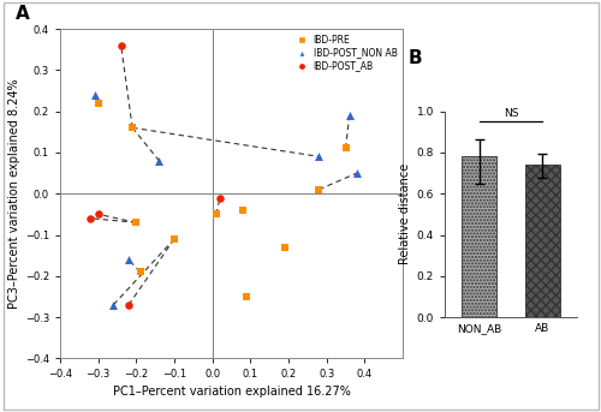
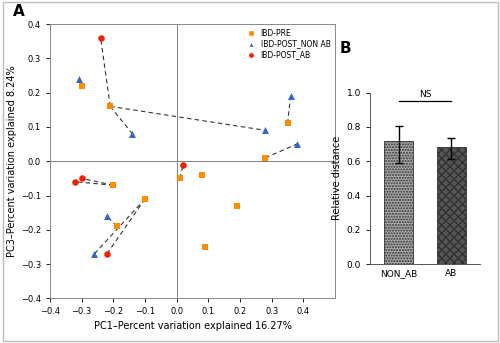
NON_AB: 0.78 -> 0.72
AB: 0.74 -> 0.68
